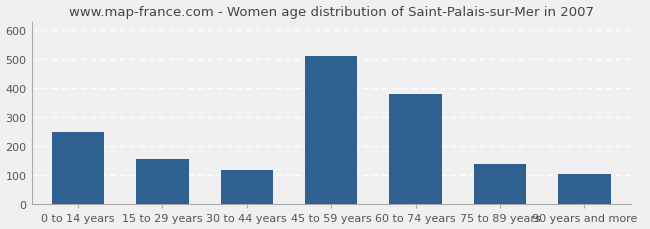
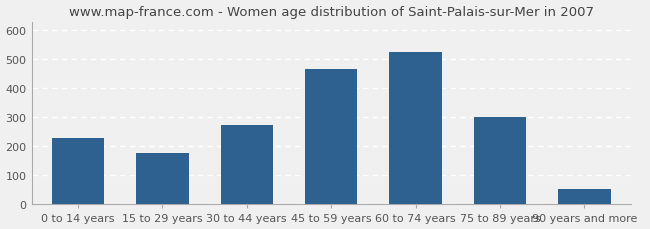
0 to 14 years: 250 -> 230
15 to 29 years: 155 -> 178
30 to 44 years: 120 -> 275
45 to 59 years: 510 -> 465
60 to 74 years: 380 -> 525
75 to 89 years: 140 -> 300
90 years and more: 105 -> 52
